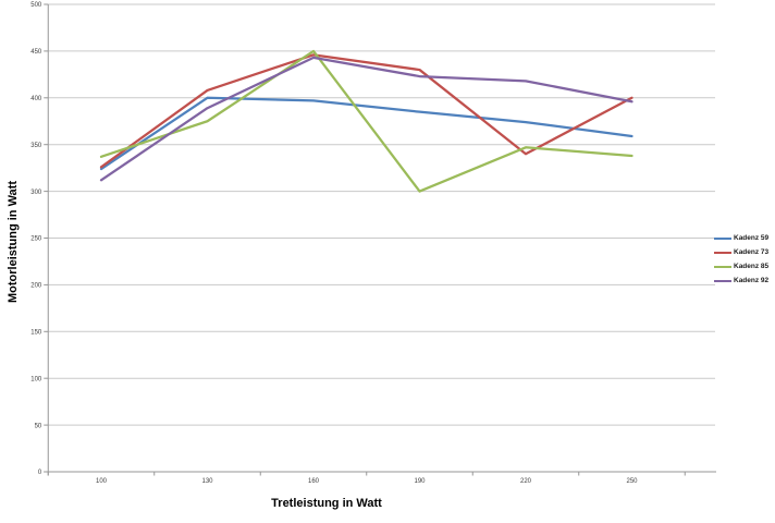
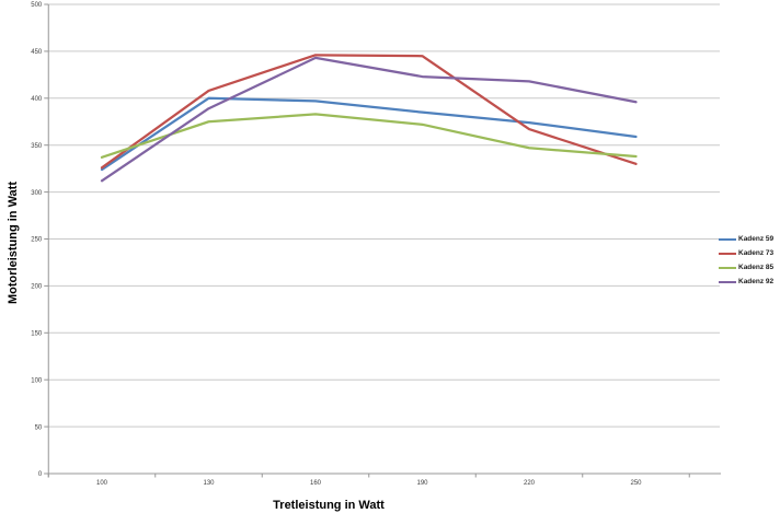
Kadenz 85/160: 450 -> 380
Kadenz 73/190: 430 -> 440
Kadenz 85/190: 300 -> 370
Kadenz 73/220: 340 -> 370
Kadenz 73/250: 400 -> 330
